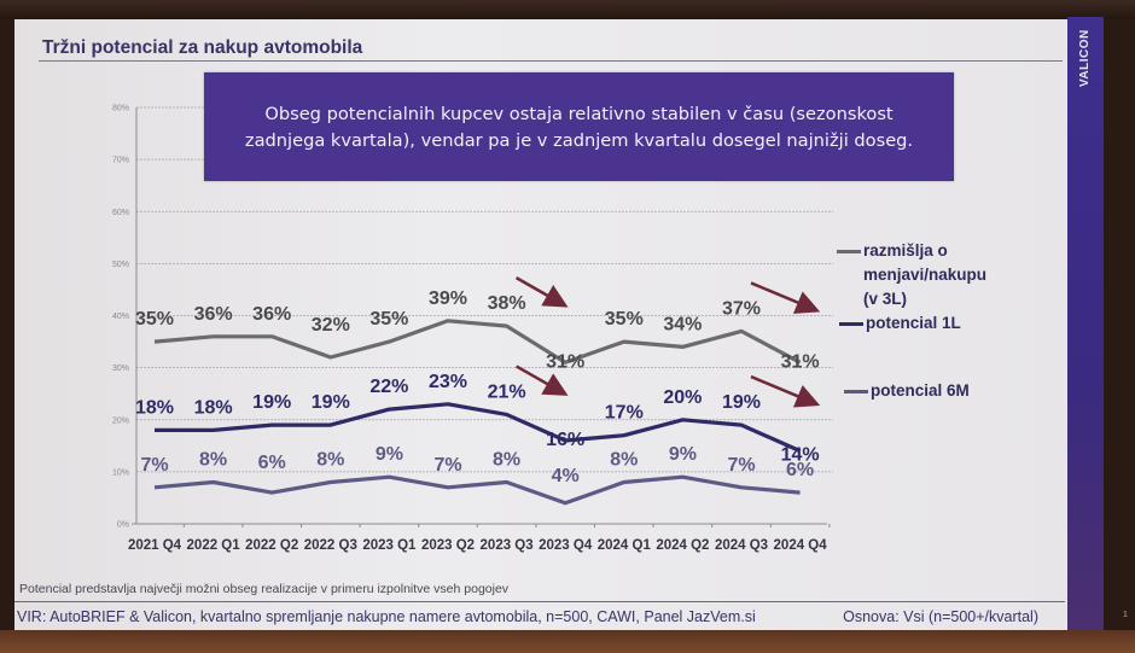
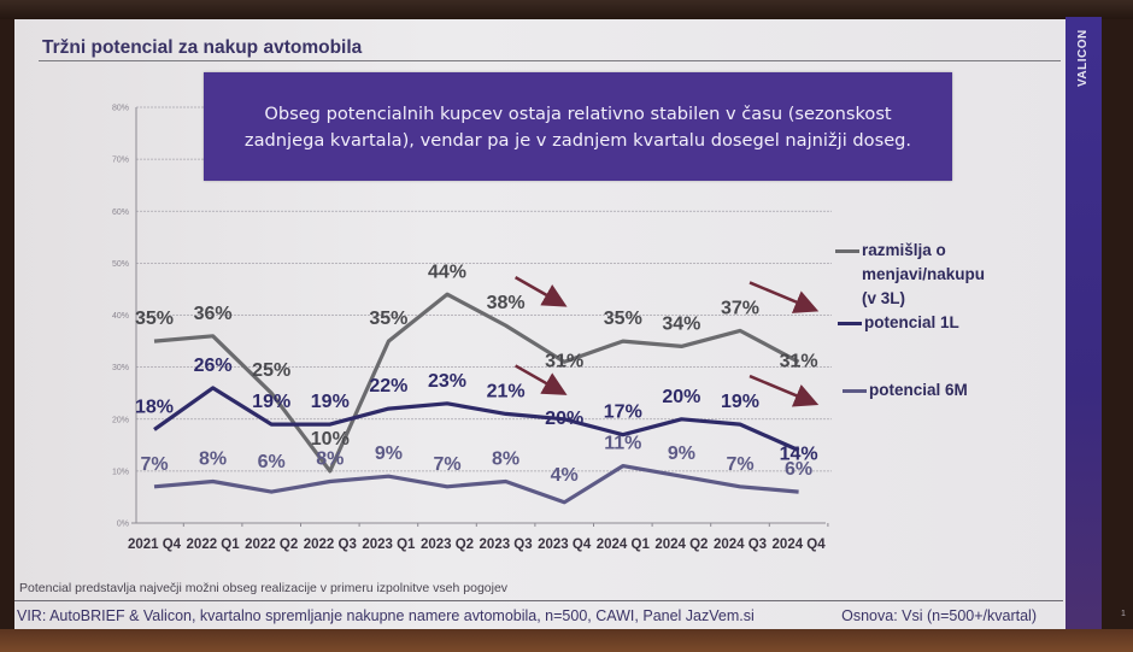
potencial 1L/2022 Q1: 18% -> 26%
razmišlja o menjavi/nakupu (v 3L)/2022 Q2: 36% -> 25%
razmišlja o menjavi/nakupu (v 3L)/2022 Q3: 32% -> 10%
razmišlja o menjavi/nakupu (v 3L)/2023 Q2: 39% -> 44%
potencial 1L/2023 Q4: 16% -> 20%
potencial 6M/2024 Q1: 8% -> 11%
